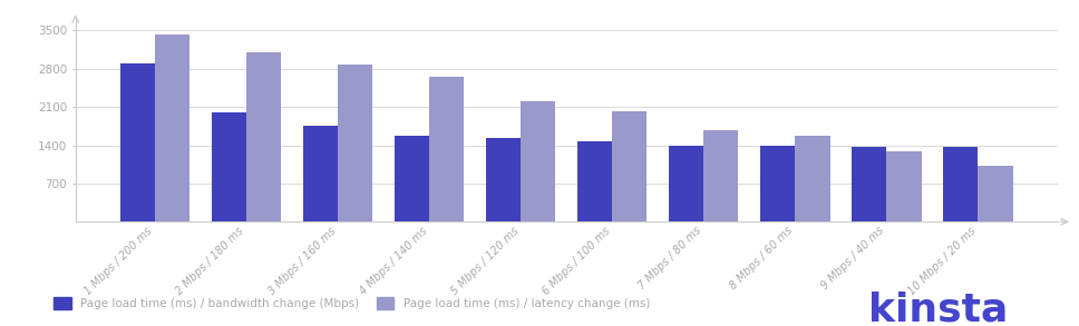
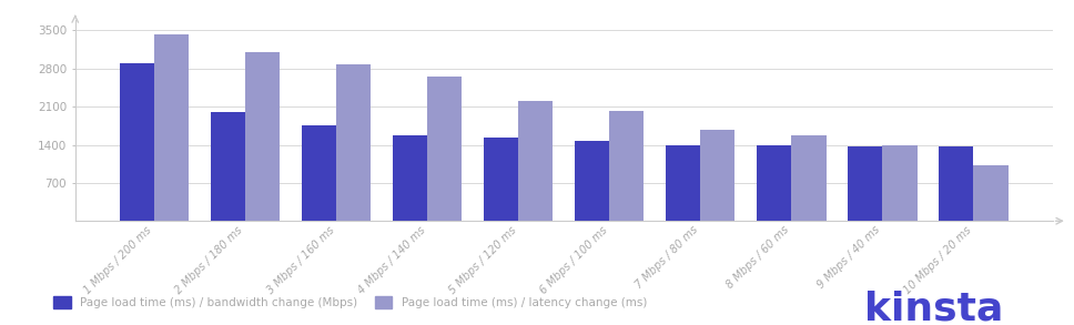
Page load time (ms) / latency change (ms)/9 Mbps / 40 ms: 1280 -> 1400
